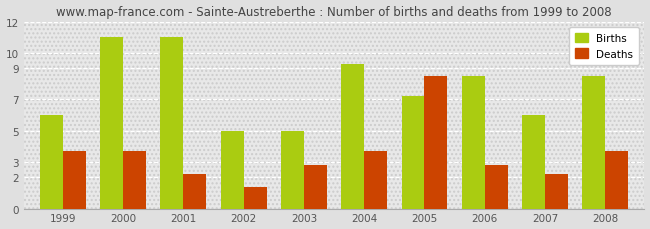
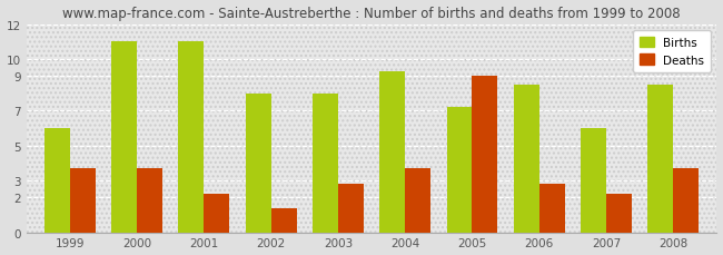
Births/2002: 5.0 -> 8.0
Births/2003: 5.0 -> 8.0
Deaths/2005: 8.5 -> 9.0
